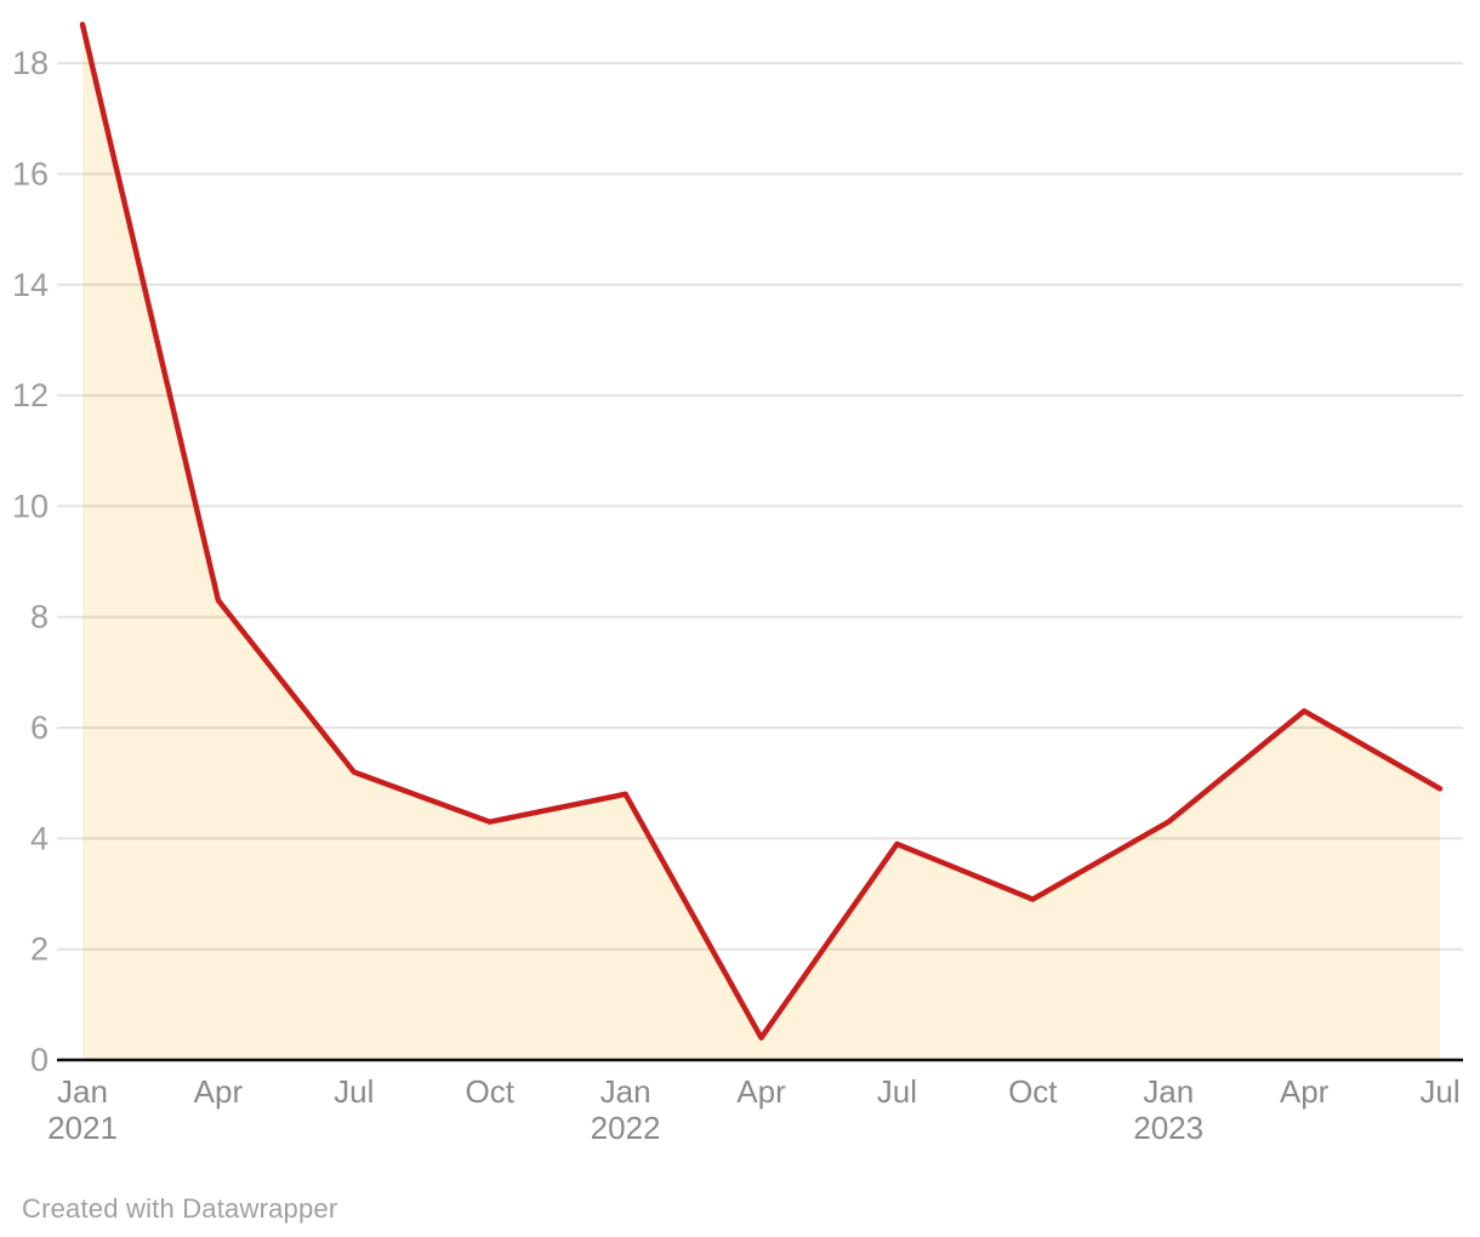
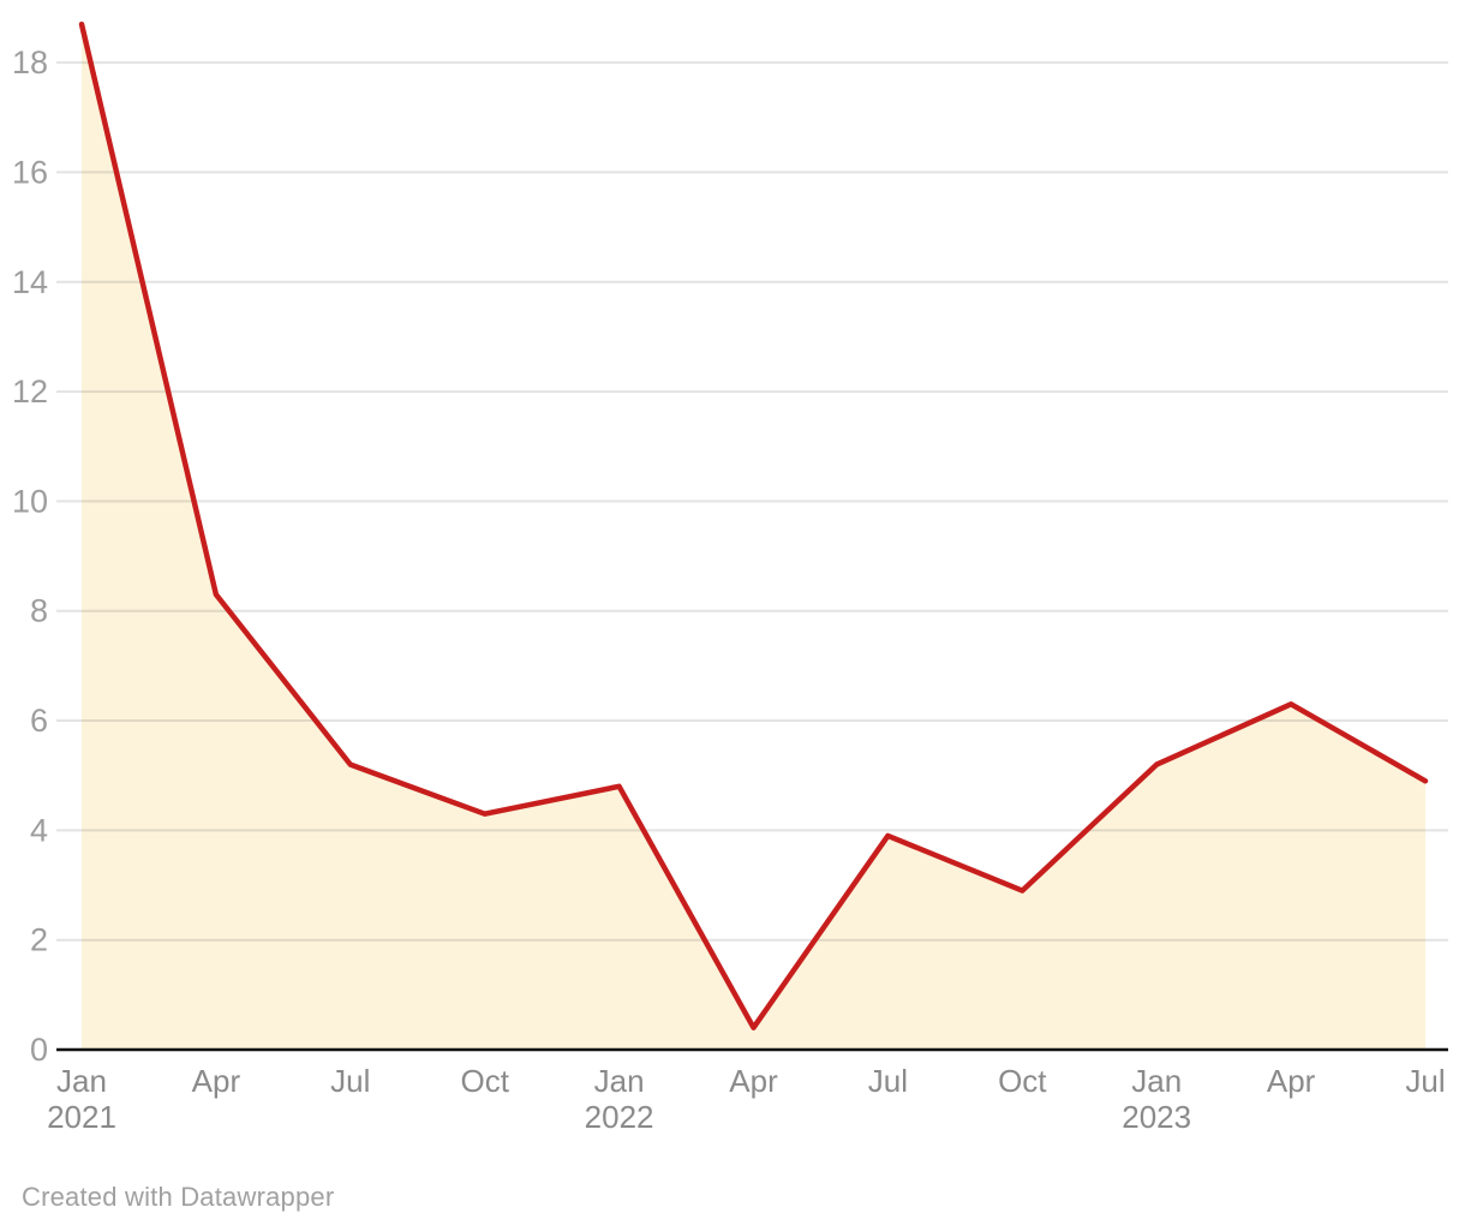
Jan 2023: 4.3 -> 5.2
